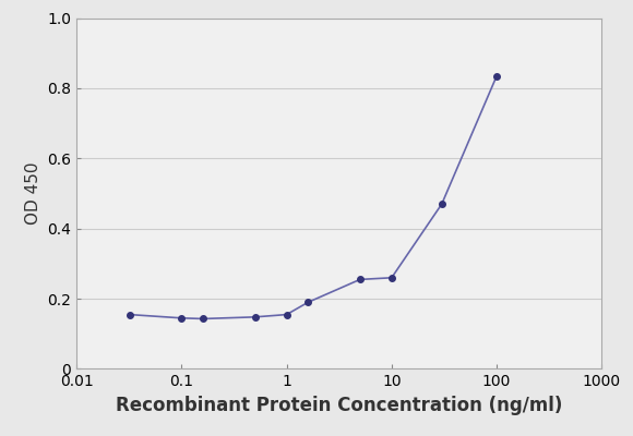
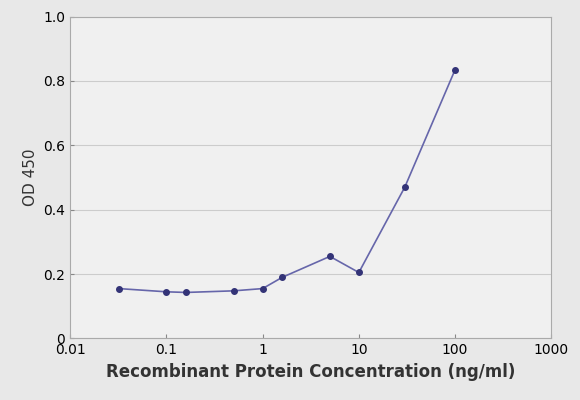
10: 0.260 -> 0.205
